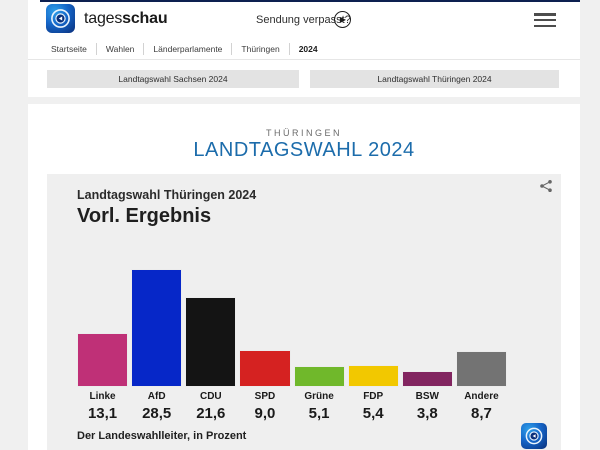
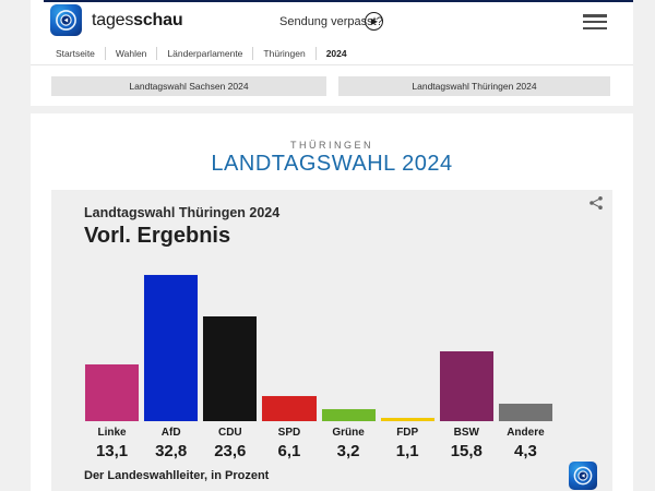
AfD: 28,5 -> 32,8
CDU: 21,6 -> 23,6
SPD: 9,0 -> 6,1
Grüne: 5,1 -> 3,2
FDP: 5,4 -> 1,1
BSW: 3,8 -> 15,8
Andere: 8,7 -> 4,3
